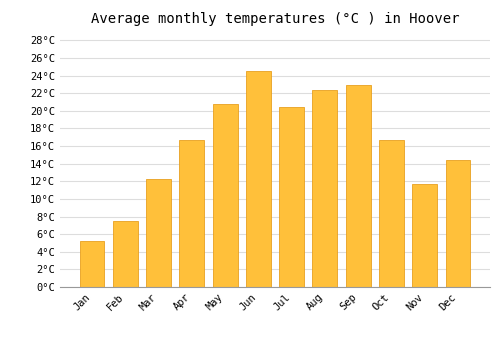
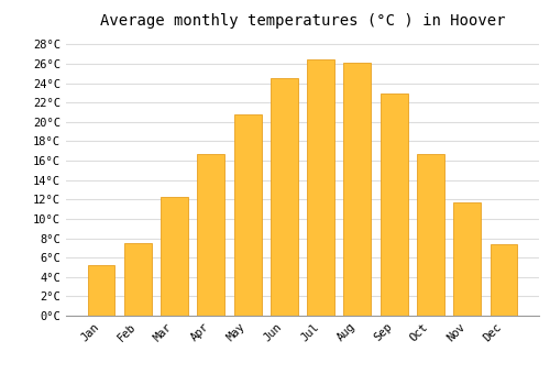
Jul: 20.4°C -> 26.4°C
Aug: 22.4°C -> 26.1°C
Dec: 14.4°C -> 7.4°C
